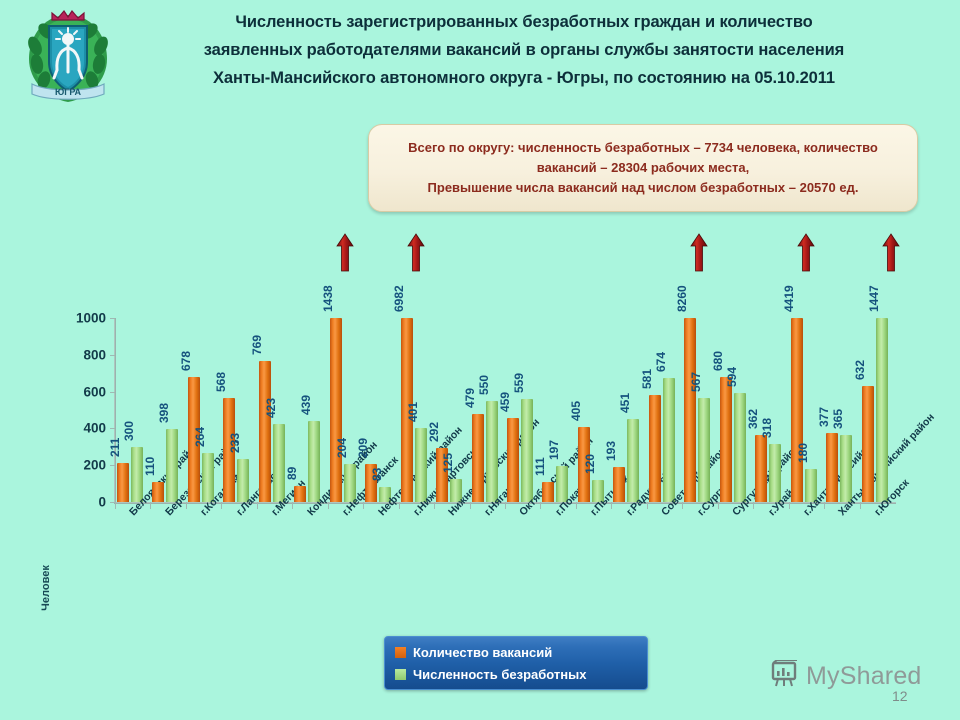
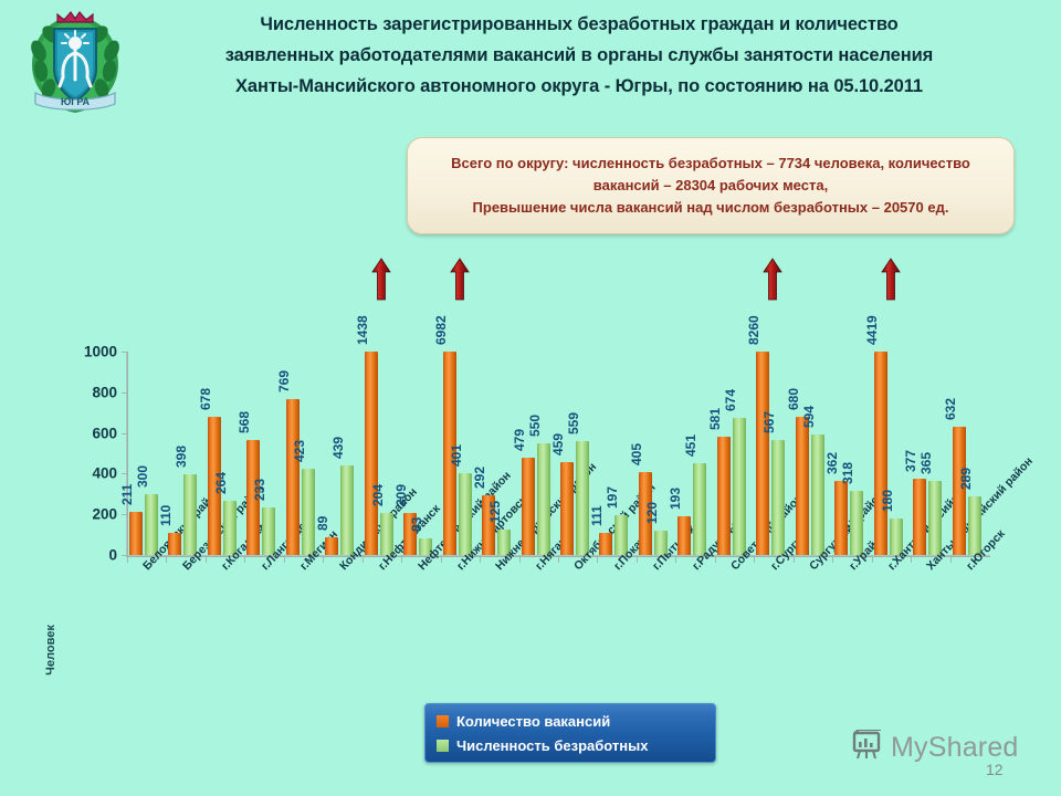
Численность безработных/г.Югорск: 1447 -> 289
